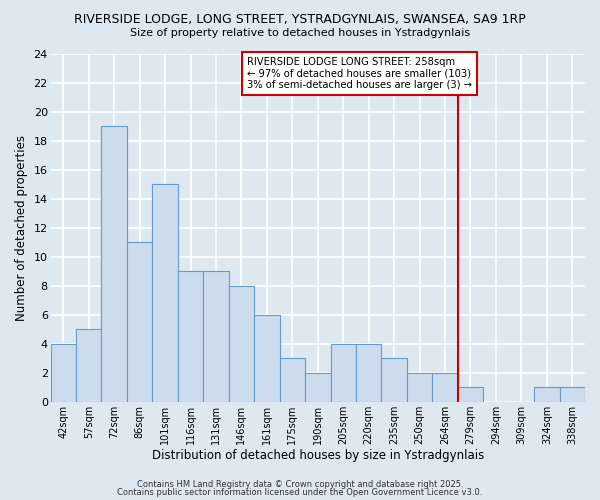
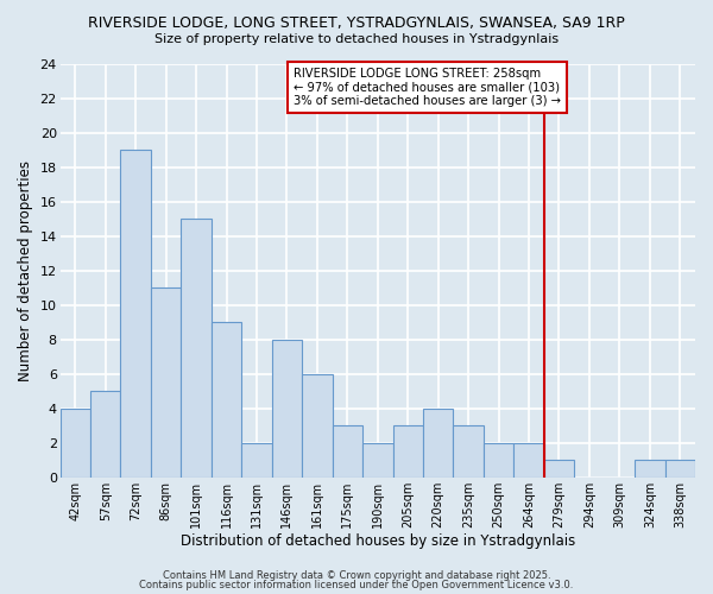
131sqm: 9 -> 2
205sqm: 4 -> 3
